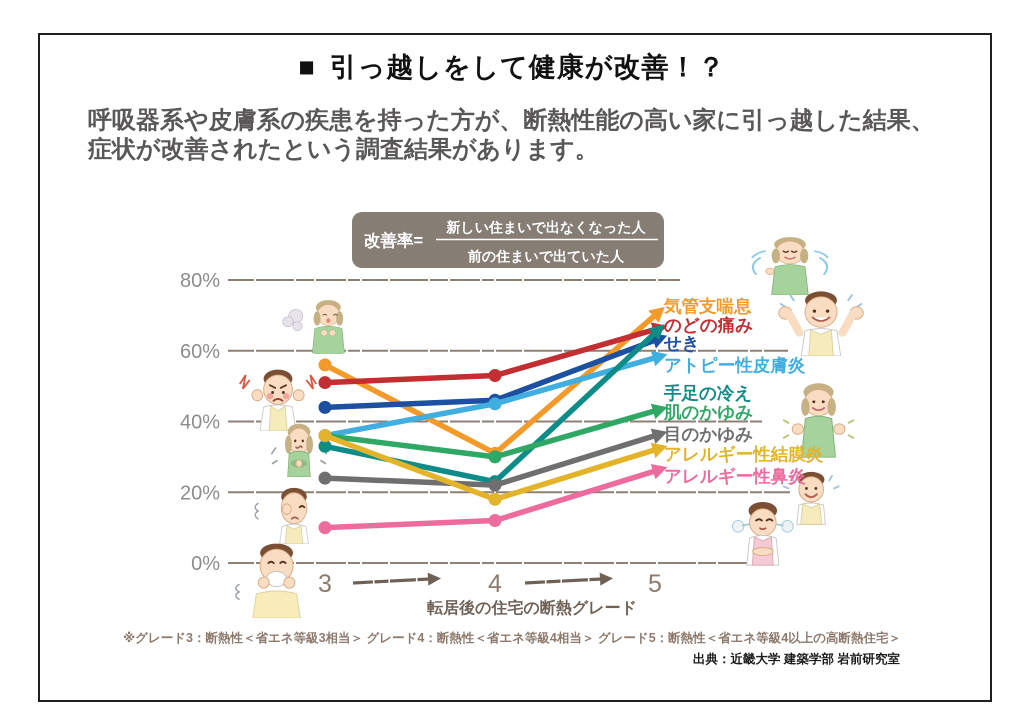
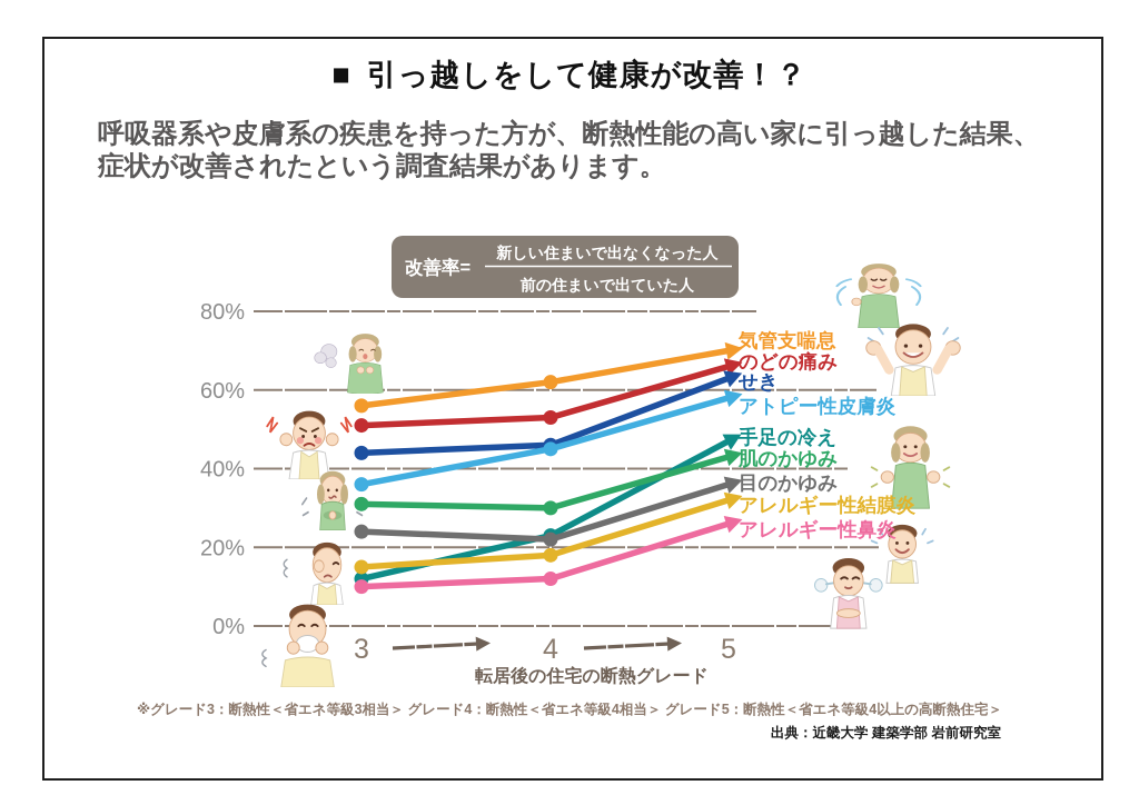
手足の冷え/3: 33% -> 12%
肌のかゆみ/3: 36% -> 31%
アレルギー性結膜炎/3: 36% -> 15%
気管支喘息/4: 31% -> 62%
手足の冷え/5: 65% -> 47%
